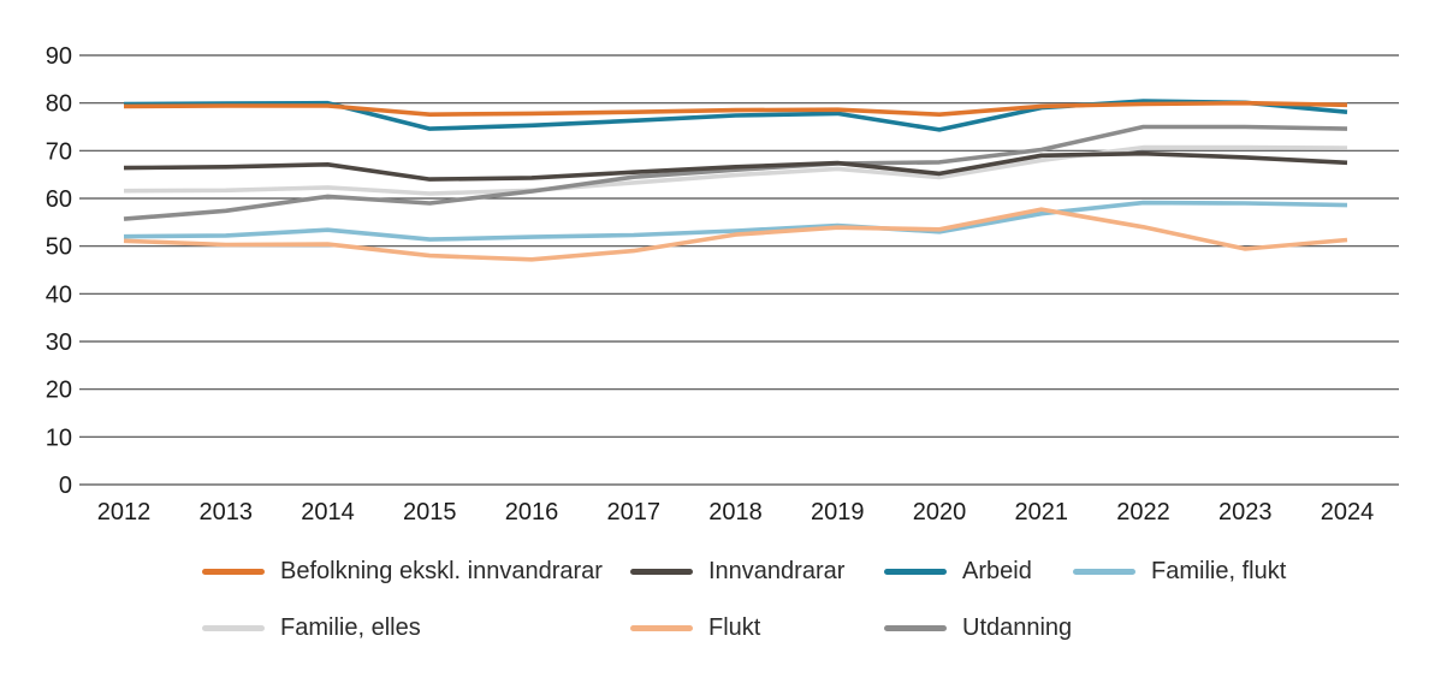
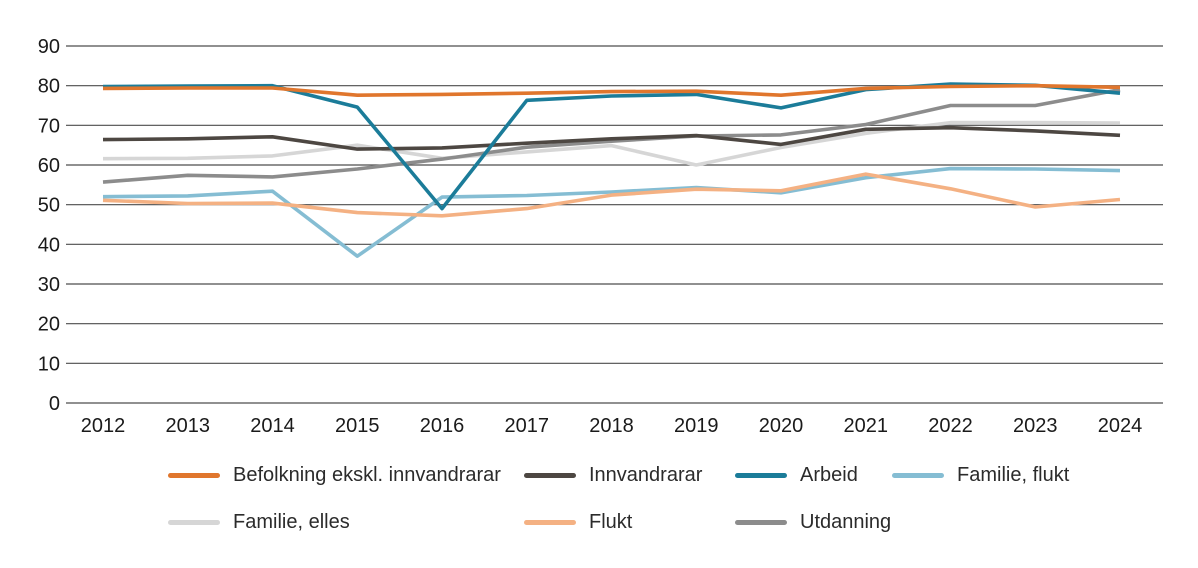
Utdanning/2014: 60 -> 57
Familie, flukt/2015: 51 -> 37
Familie, elles/2015: 61 -> 65
Arbeid/2016: 75 -> 49
Familie, elles/2019: 66 -> 60
Utdanning/2024: 75 -> 79
